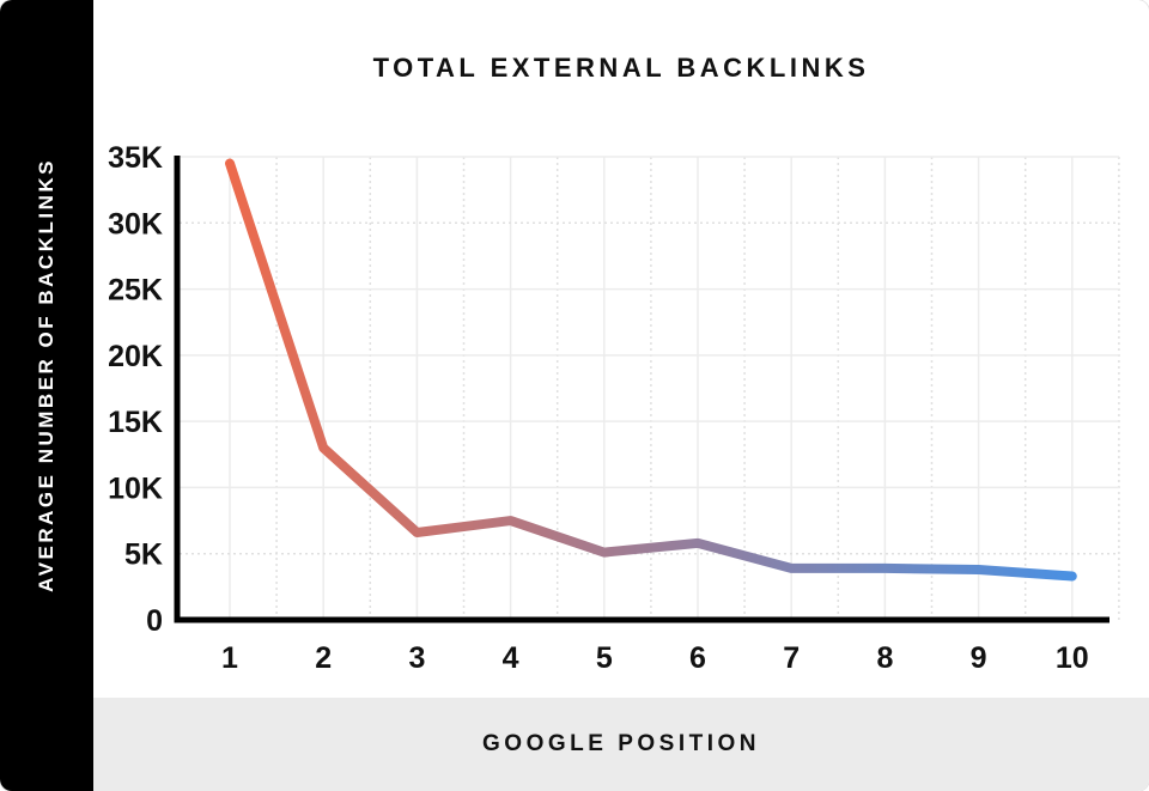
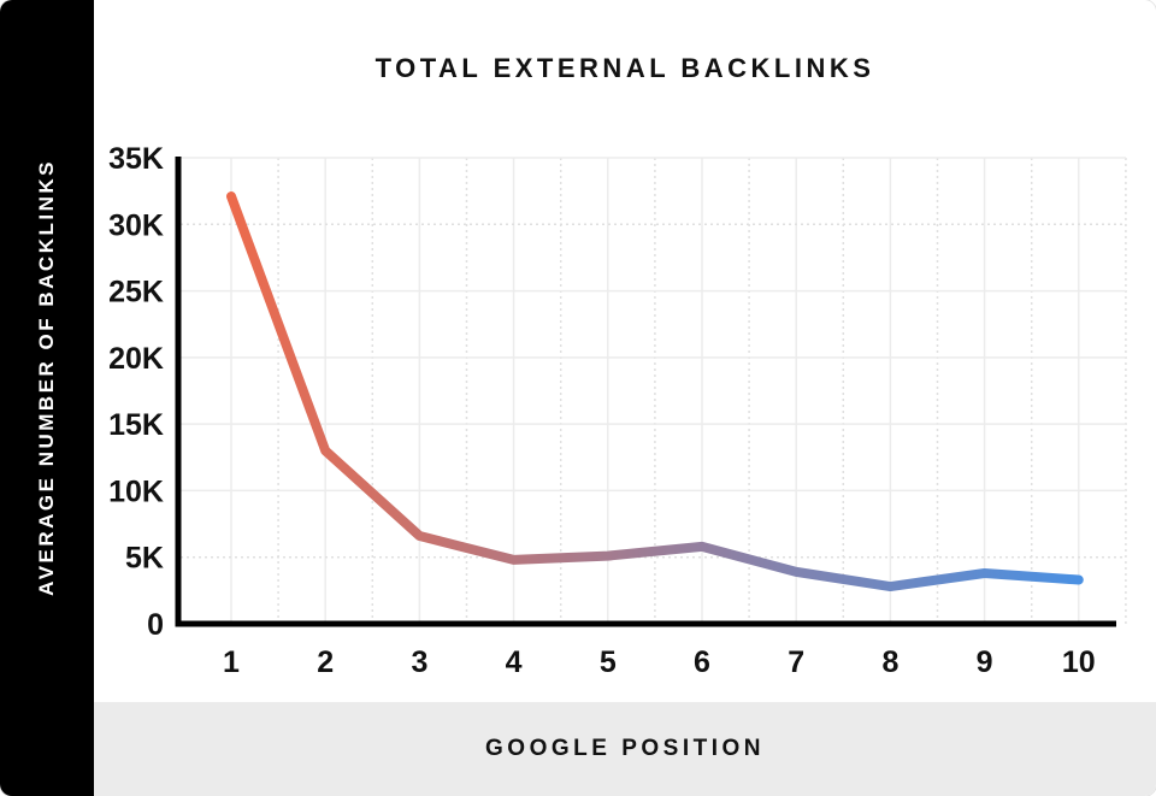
1: 34.5K -> 32.1K
4: 7.5K -> 4.8K
8: 3.9K -> 2.8K
